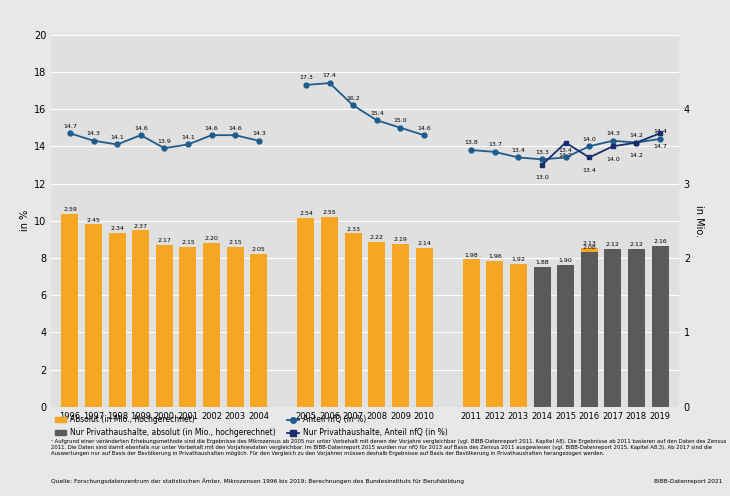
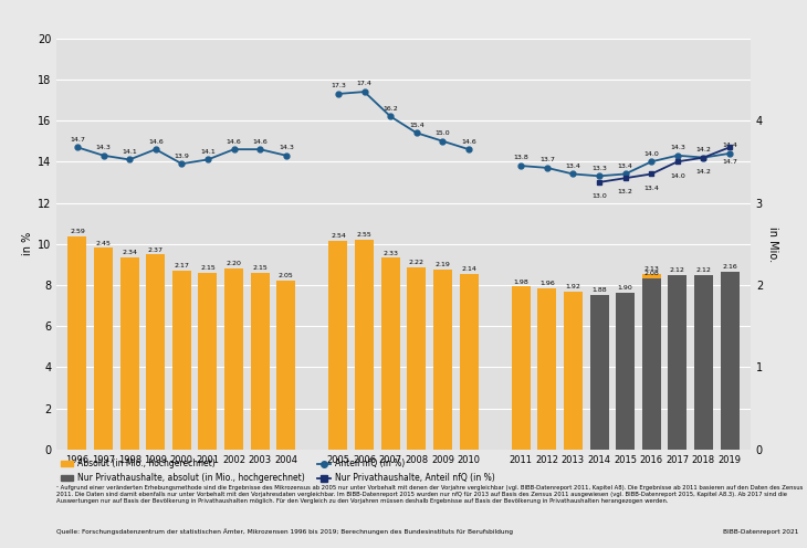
Nur Privathaushalte, Anteil nfQ (in %)/2015: 14.2 -> 13.2
